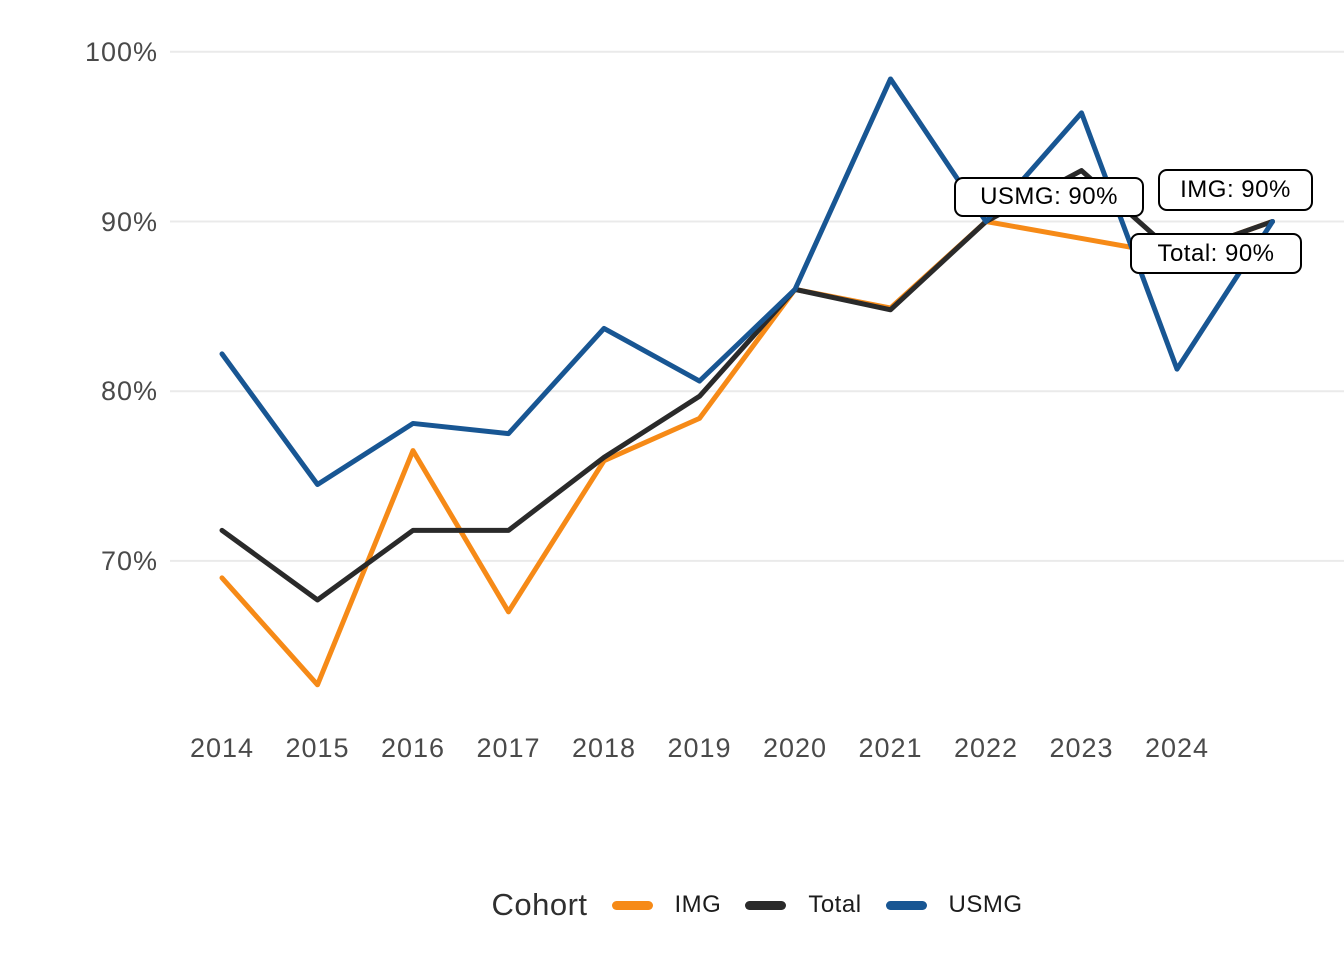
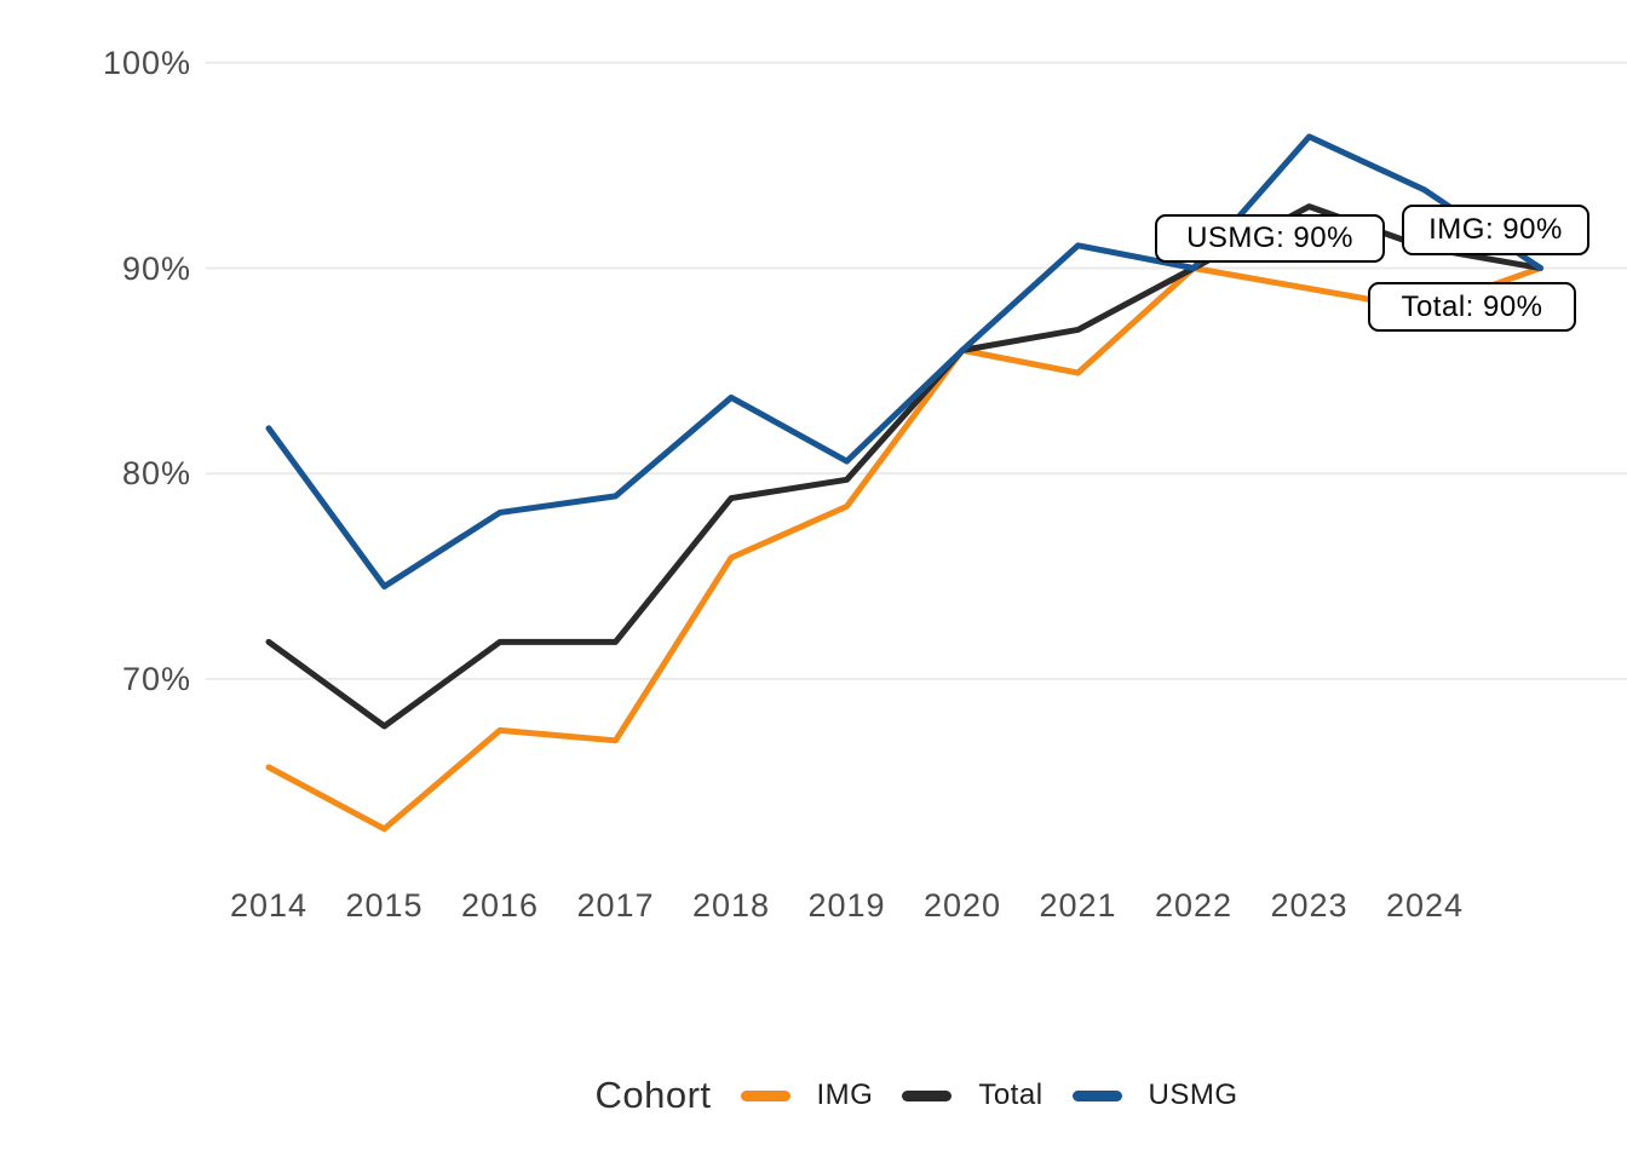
IMG/2014: 69.0% -> 65.7%
IMG/2016: 76.5% -> 67.5%
USMG/2017: 77.5% -> 78.9%
Total/2018: 76.1% -> 78.8%
Total/2021: 84.8% -> 87.0%
USMG/2021: 98.4% -> 91.1%
Total/2024: 88.0% -> 91.0%
USMG/2024: 81.3% -> 93.8%
